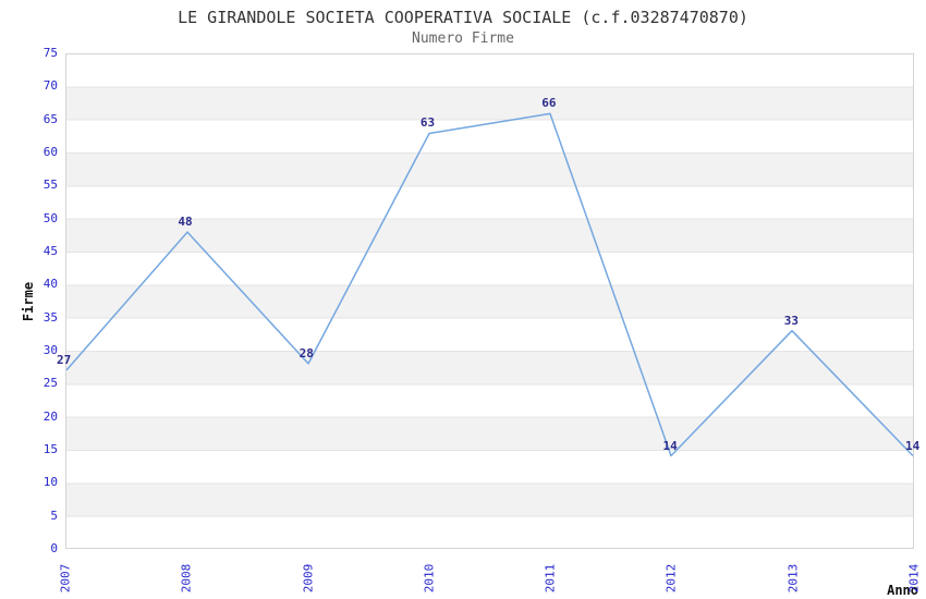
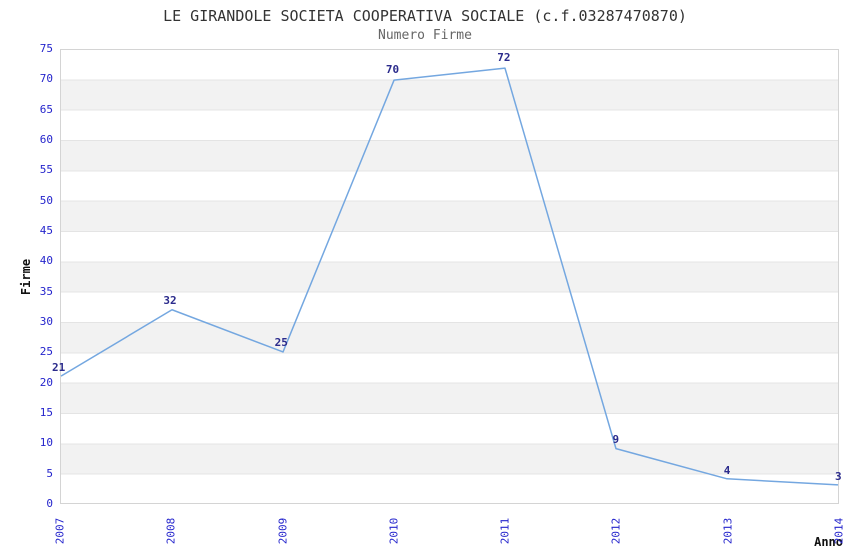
2007: 27 -> 21
2008: 48 -> 32
2009: 28 -> 25
2010: 63 -> 70
2011: 66 -> 72
2012: 14 -> 9
2013: 33 -> 4
2014: 14 -> 3
